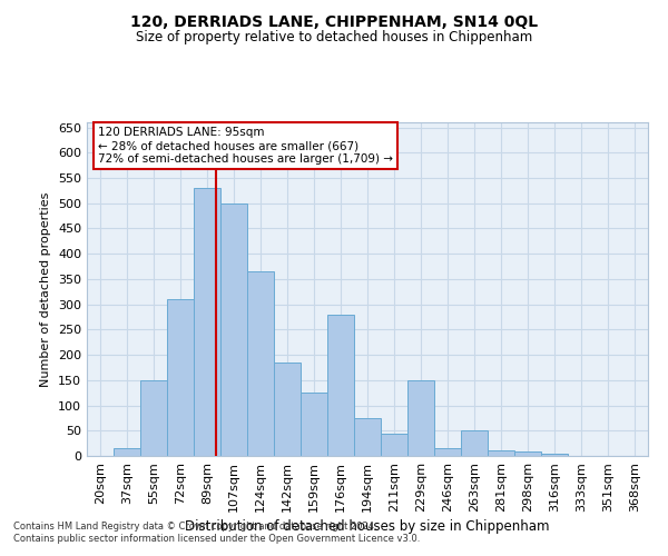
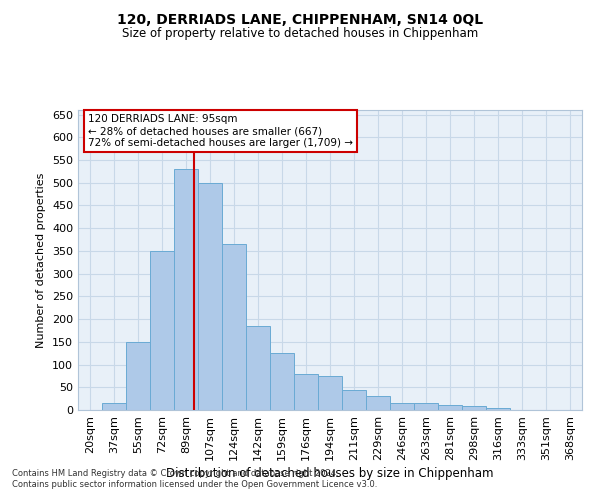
72sqm: 310 -> 350
176sqm: 280 -> 80
229sqm: 150 -> 30
263sqm: 50 -> 15
